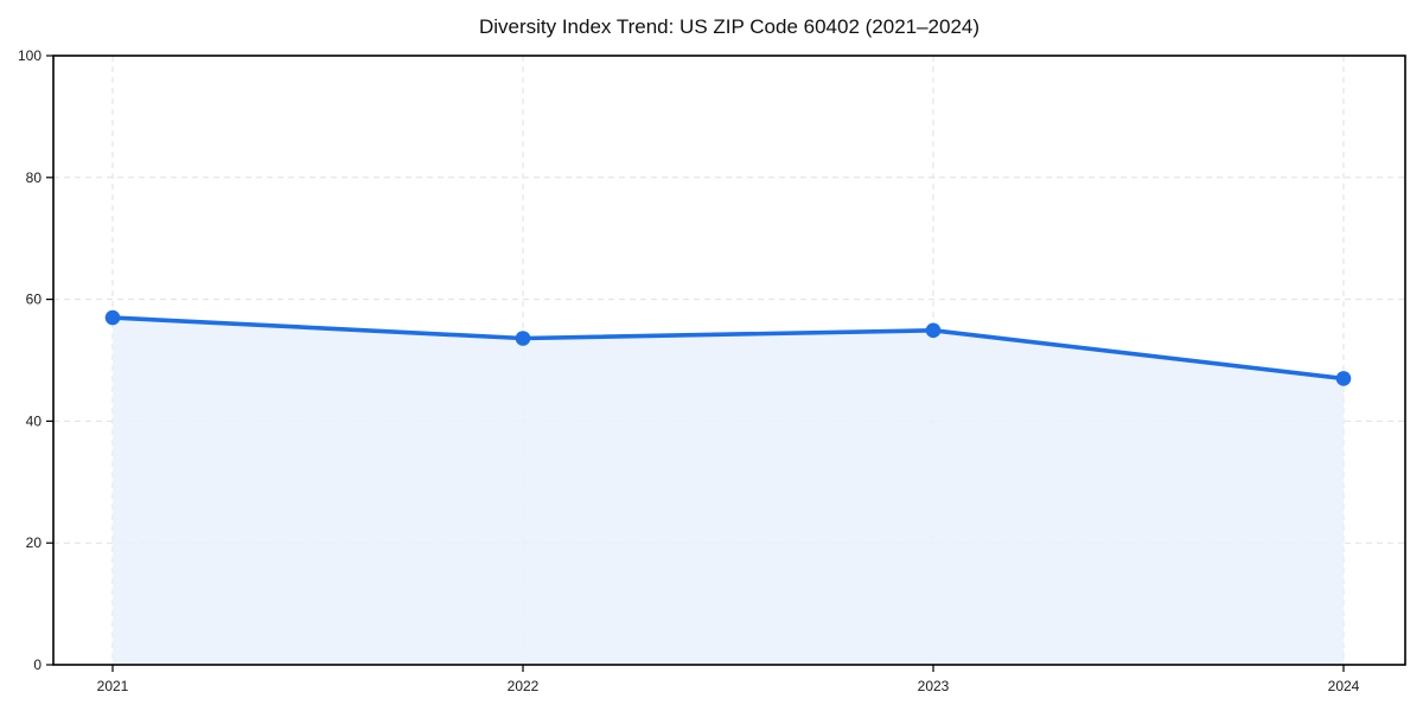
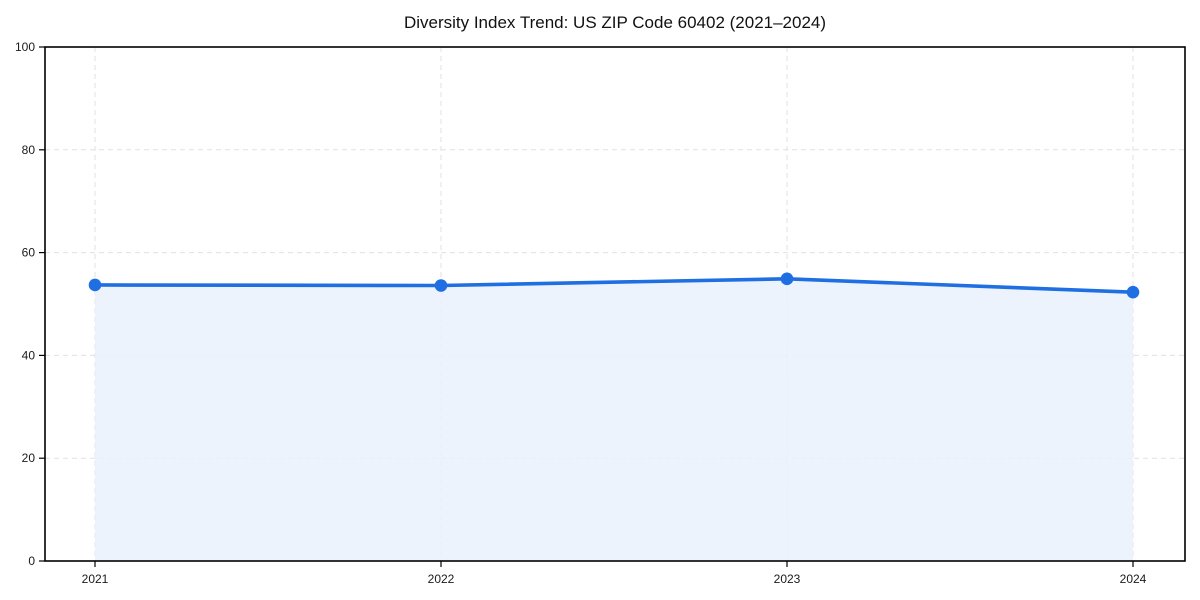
2021: 57 -> 54
2024: 47 -> 52
